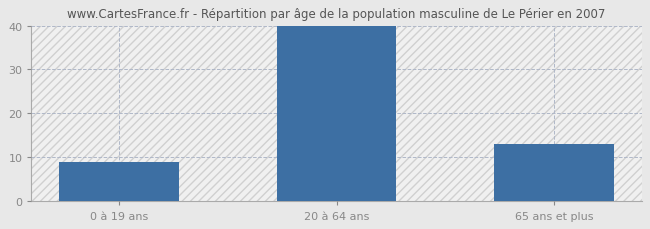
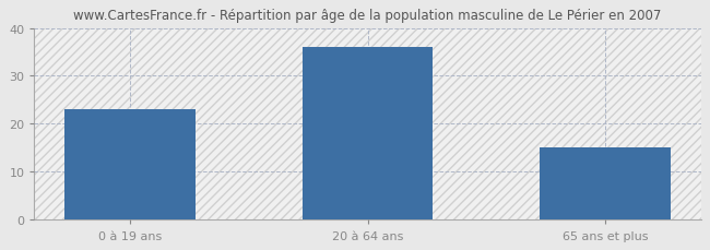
0 à 19 ans: 9 -> 23
20 à 64 ans: 40 -> 36
65 ans et plus: 13 -> 15
